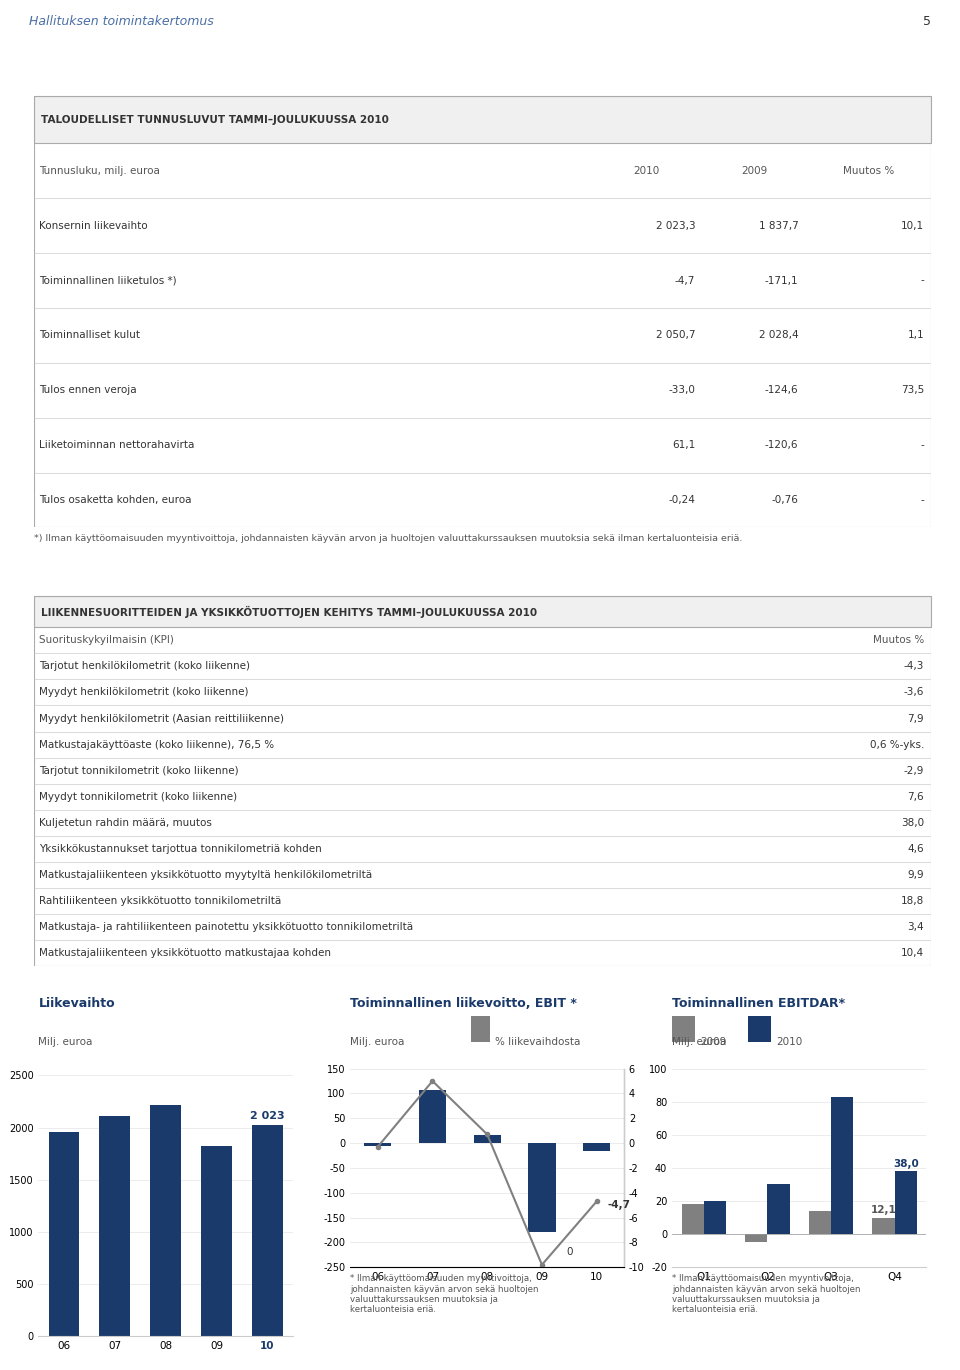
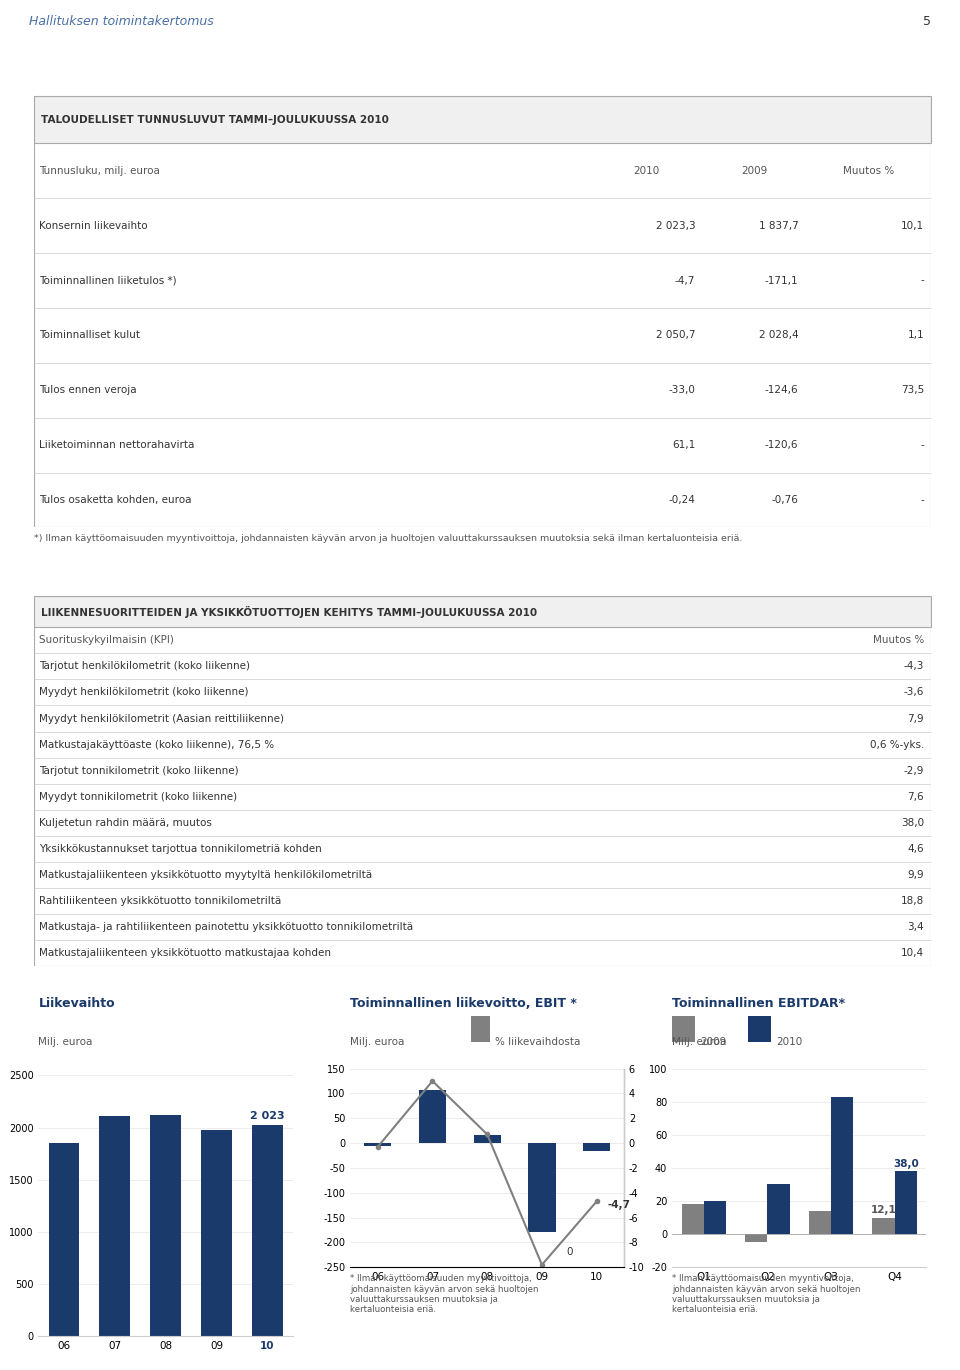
06: 1960 -> 1850
08: 2220 -> 2120
09: 1820 -> 1980
